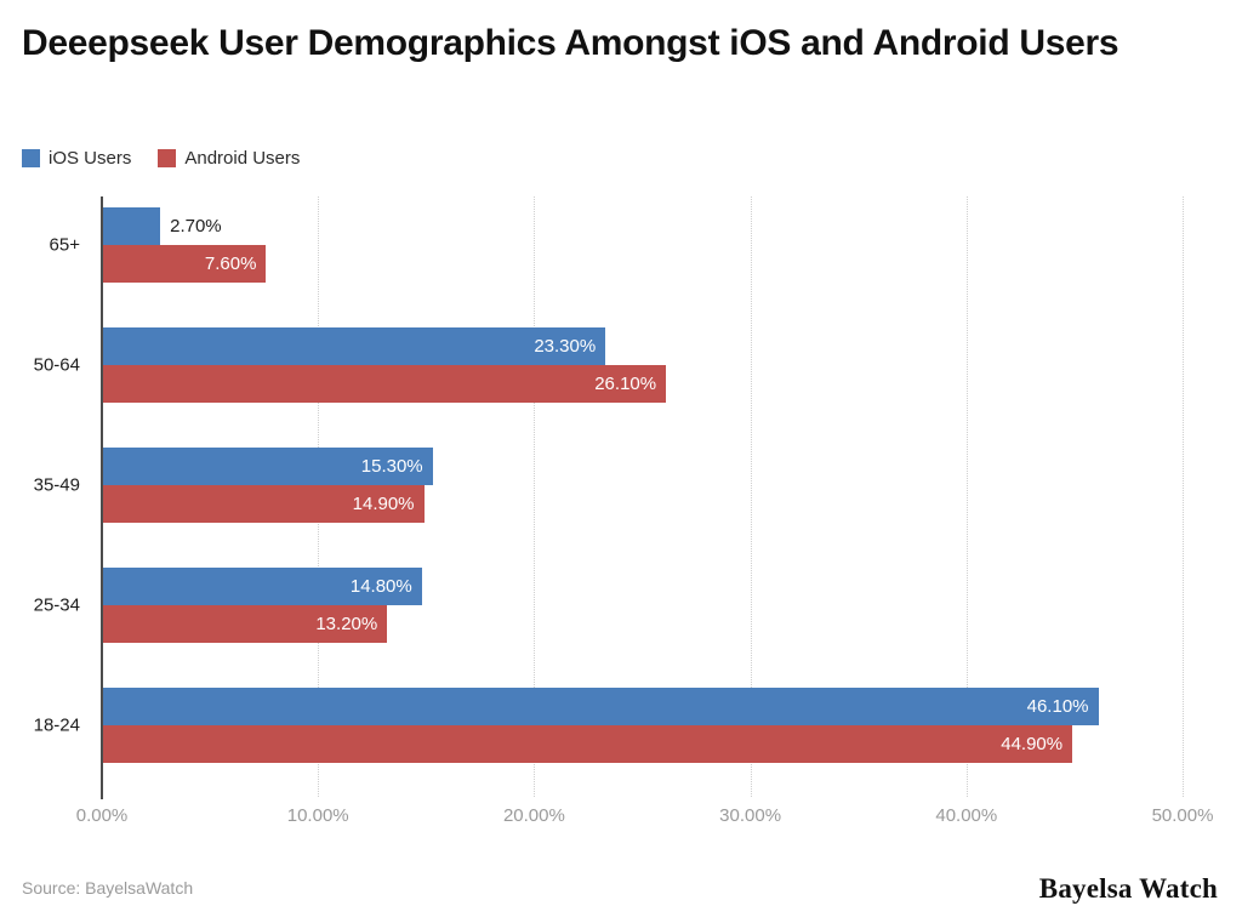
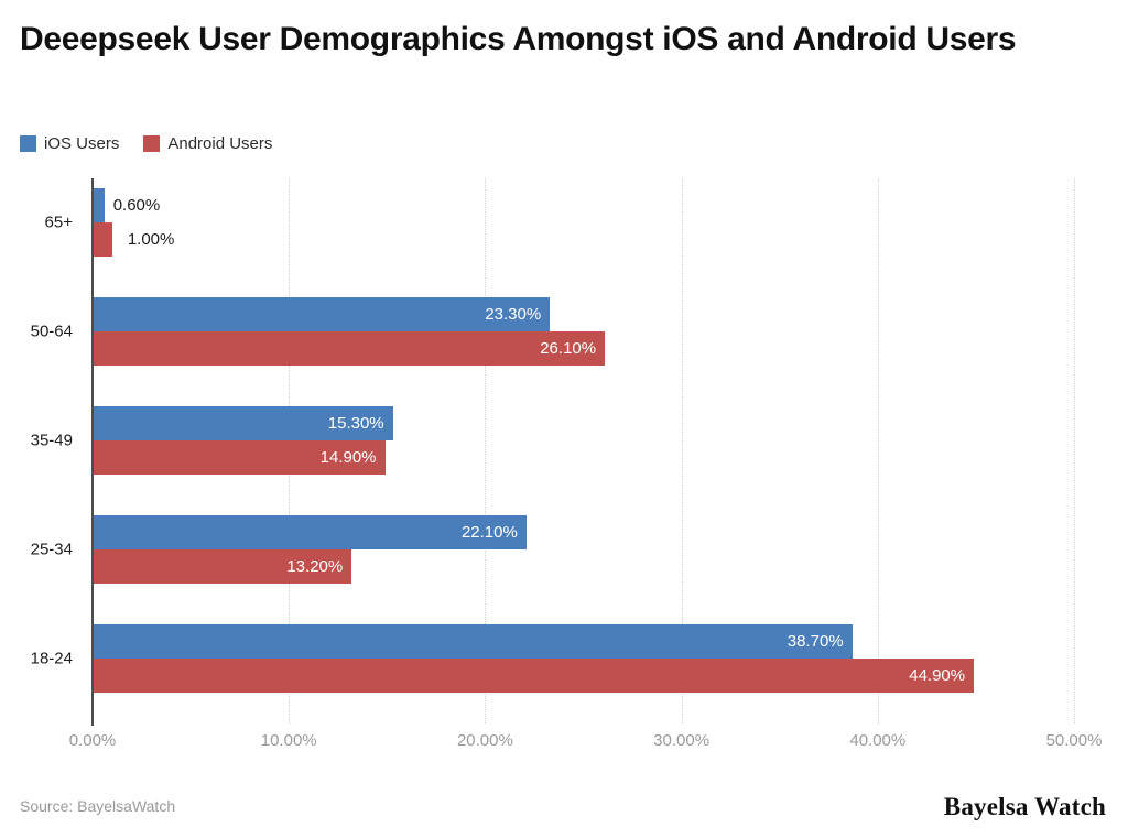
iOS Users/18-24: 46.10% -> 38.70%
iOS Users/25-34: 14.80% -> 22.10%
iOS Users/65+: 2.70% -> 0.60%
Android Users/65+: 7.60% -> 1.00%
